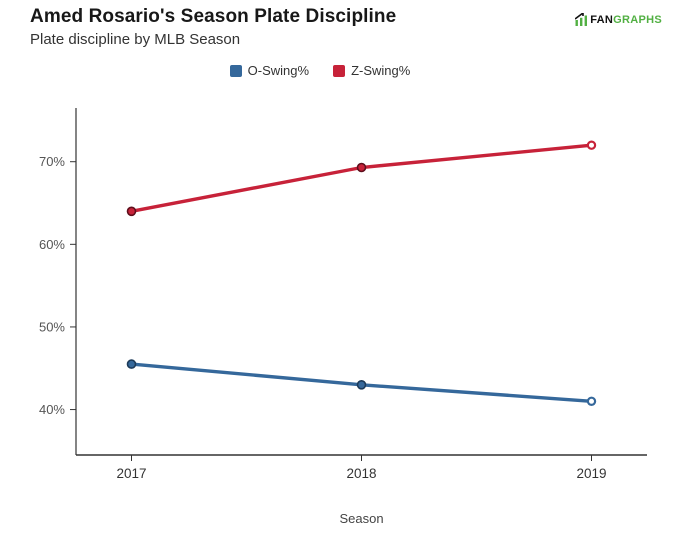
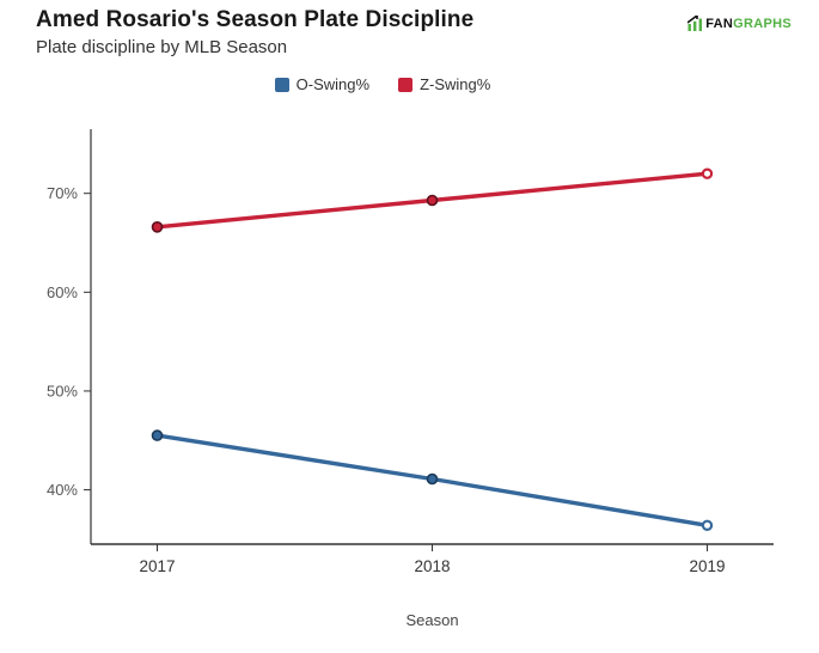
Z-Swing%/2017: 64% -> 67%
O-Swing%/2018: 43% -> 41%
O-Swing%/2019: 41% -> 36%
